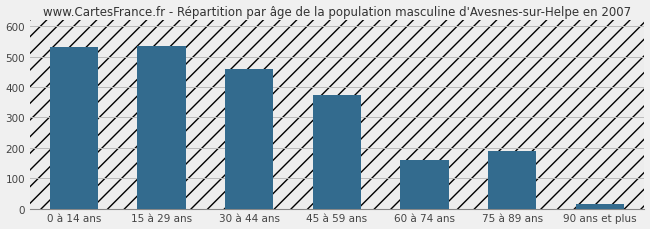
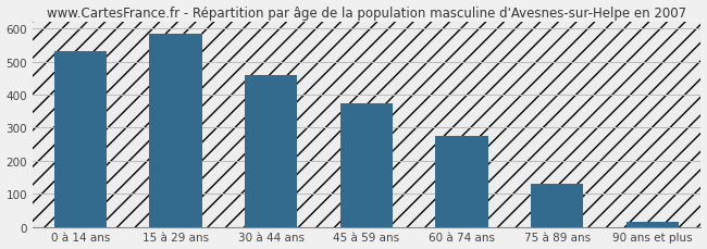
15 à 29 ans: 535 -> 585
60 à 74 ans: 160 -> 275
75 à 89 ans: 190 -> 130
